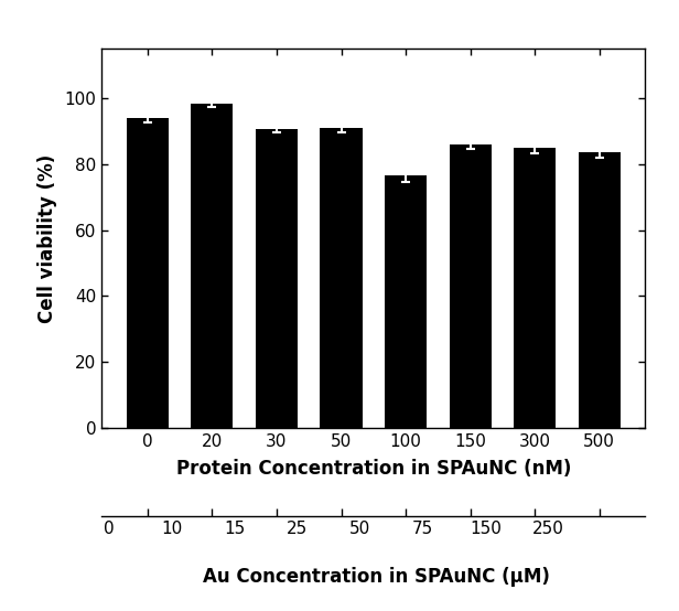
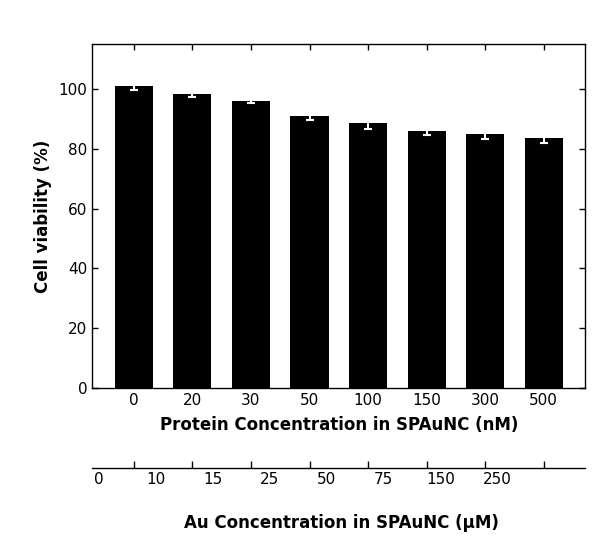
0: 94.0 -> 101.0
30: 90.5 -> 96.0
100: 76.5 -> 88.5
